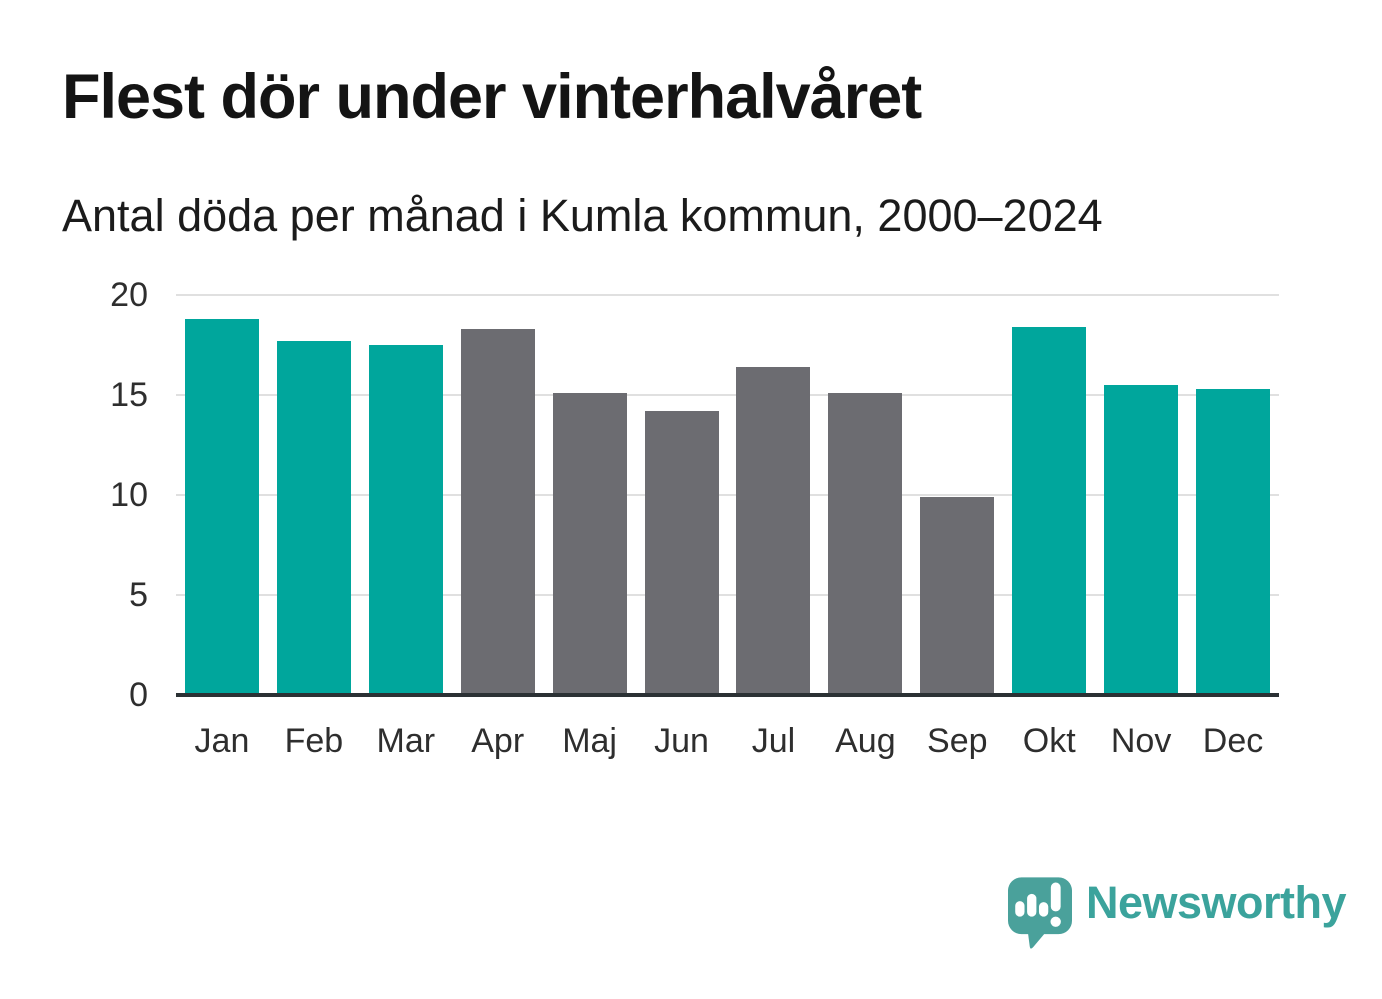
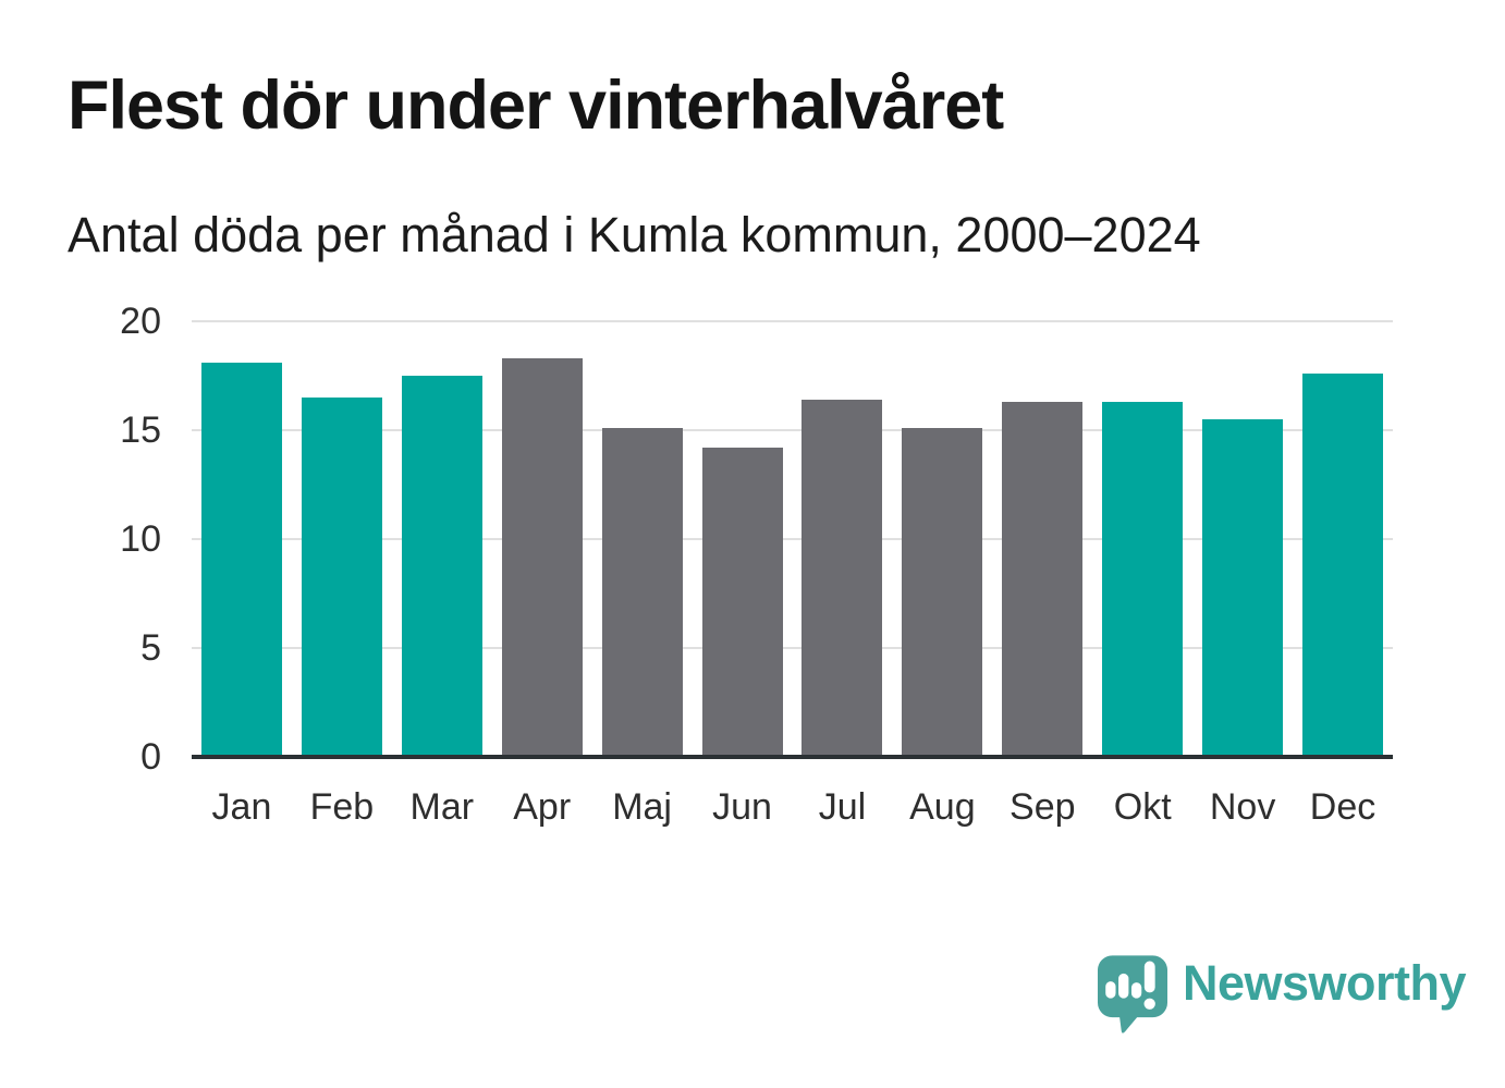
Jan: 18.8 -> 18.1
Feb: 17.7 -> 16.5
Sep: 9.9 -> 16.3
Okt: 18.4 -> 16.3
Dec: 15.3 -> 17.6
